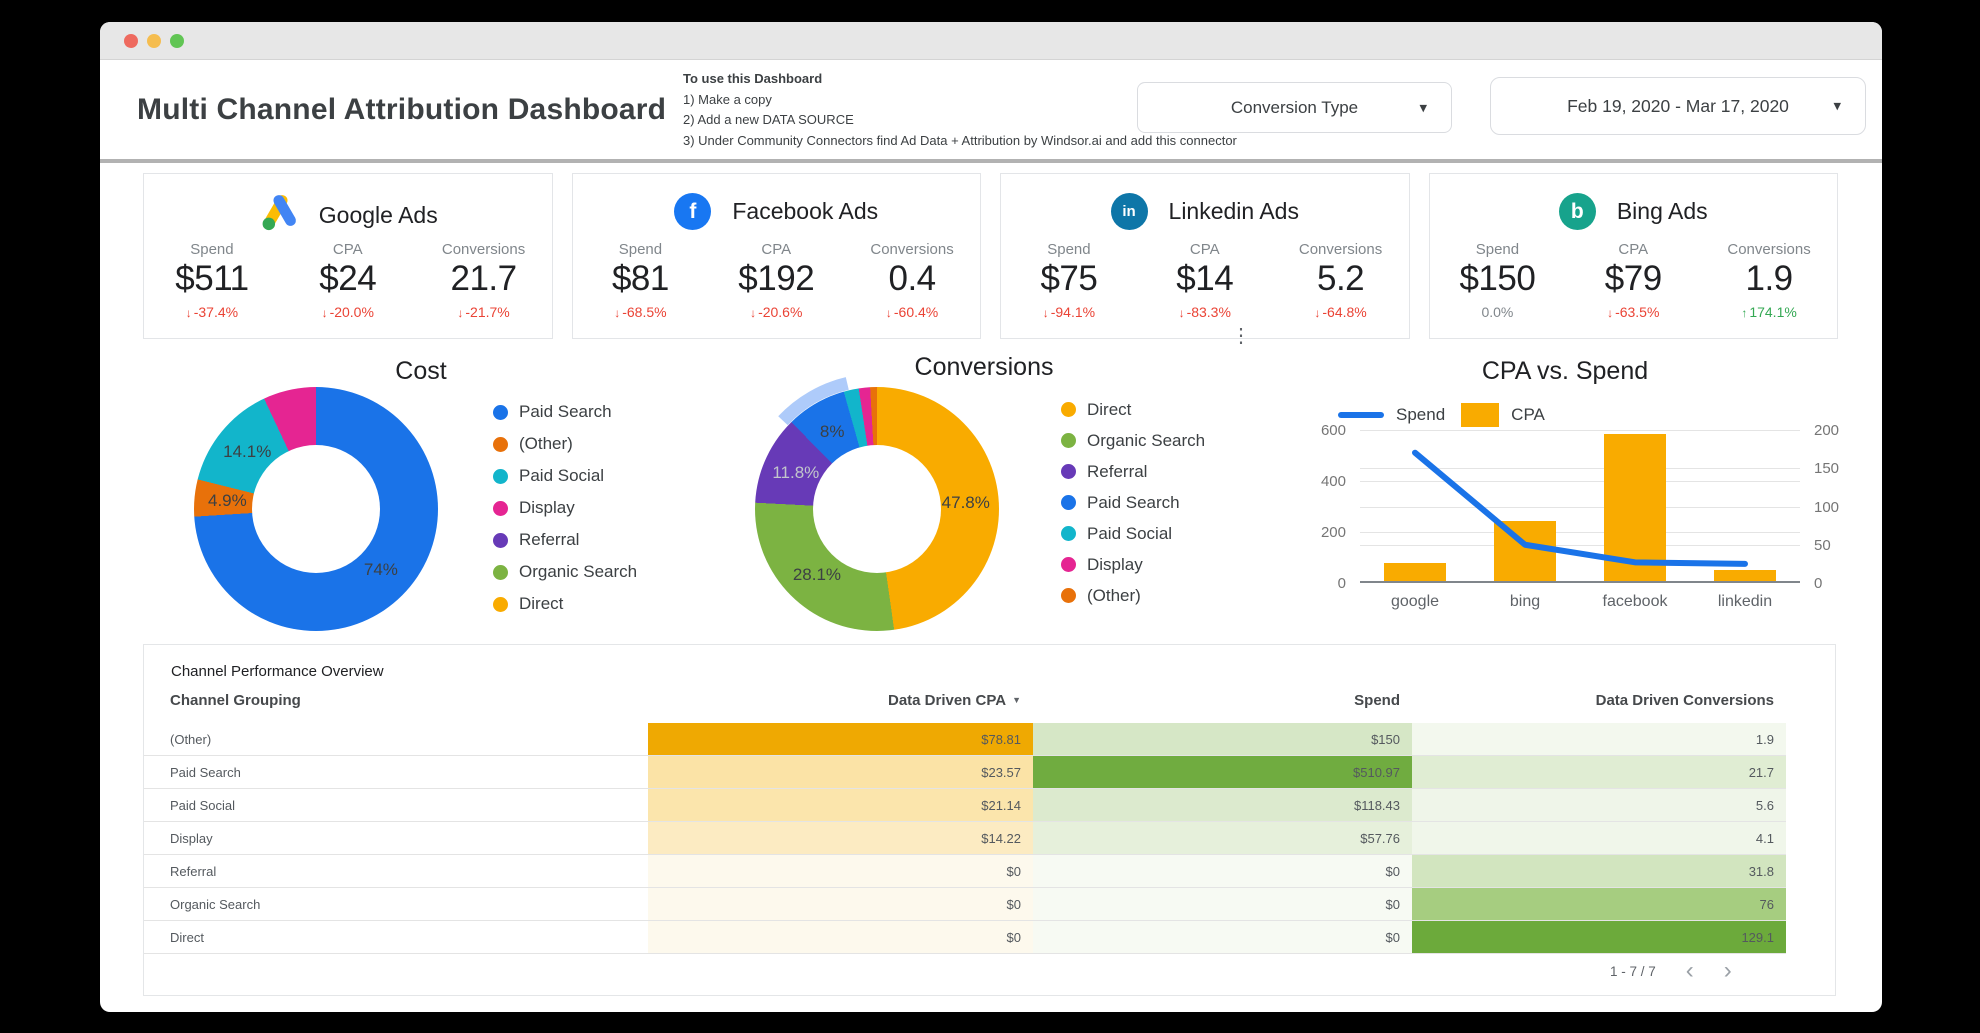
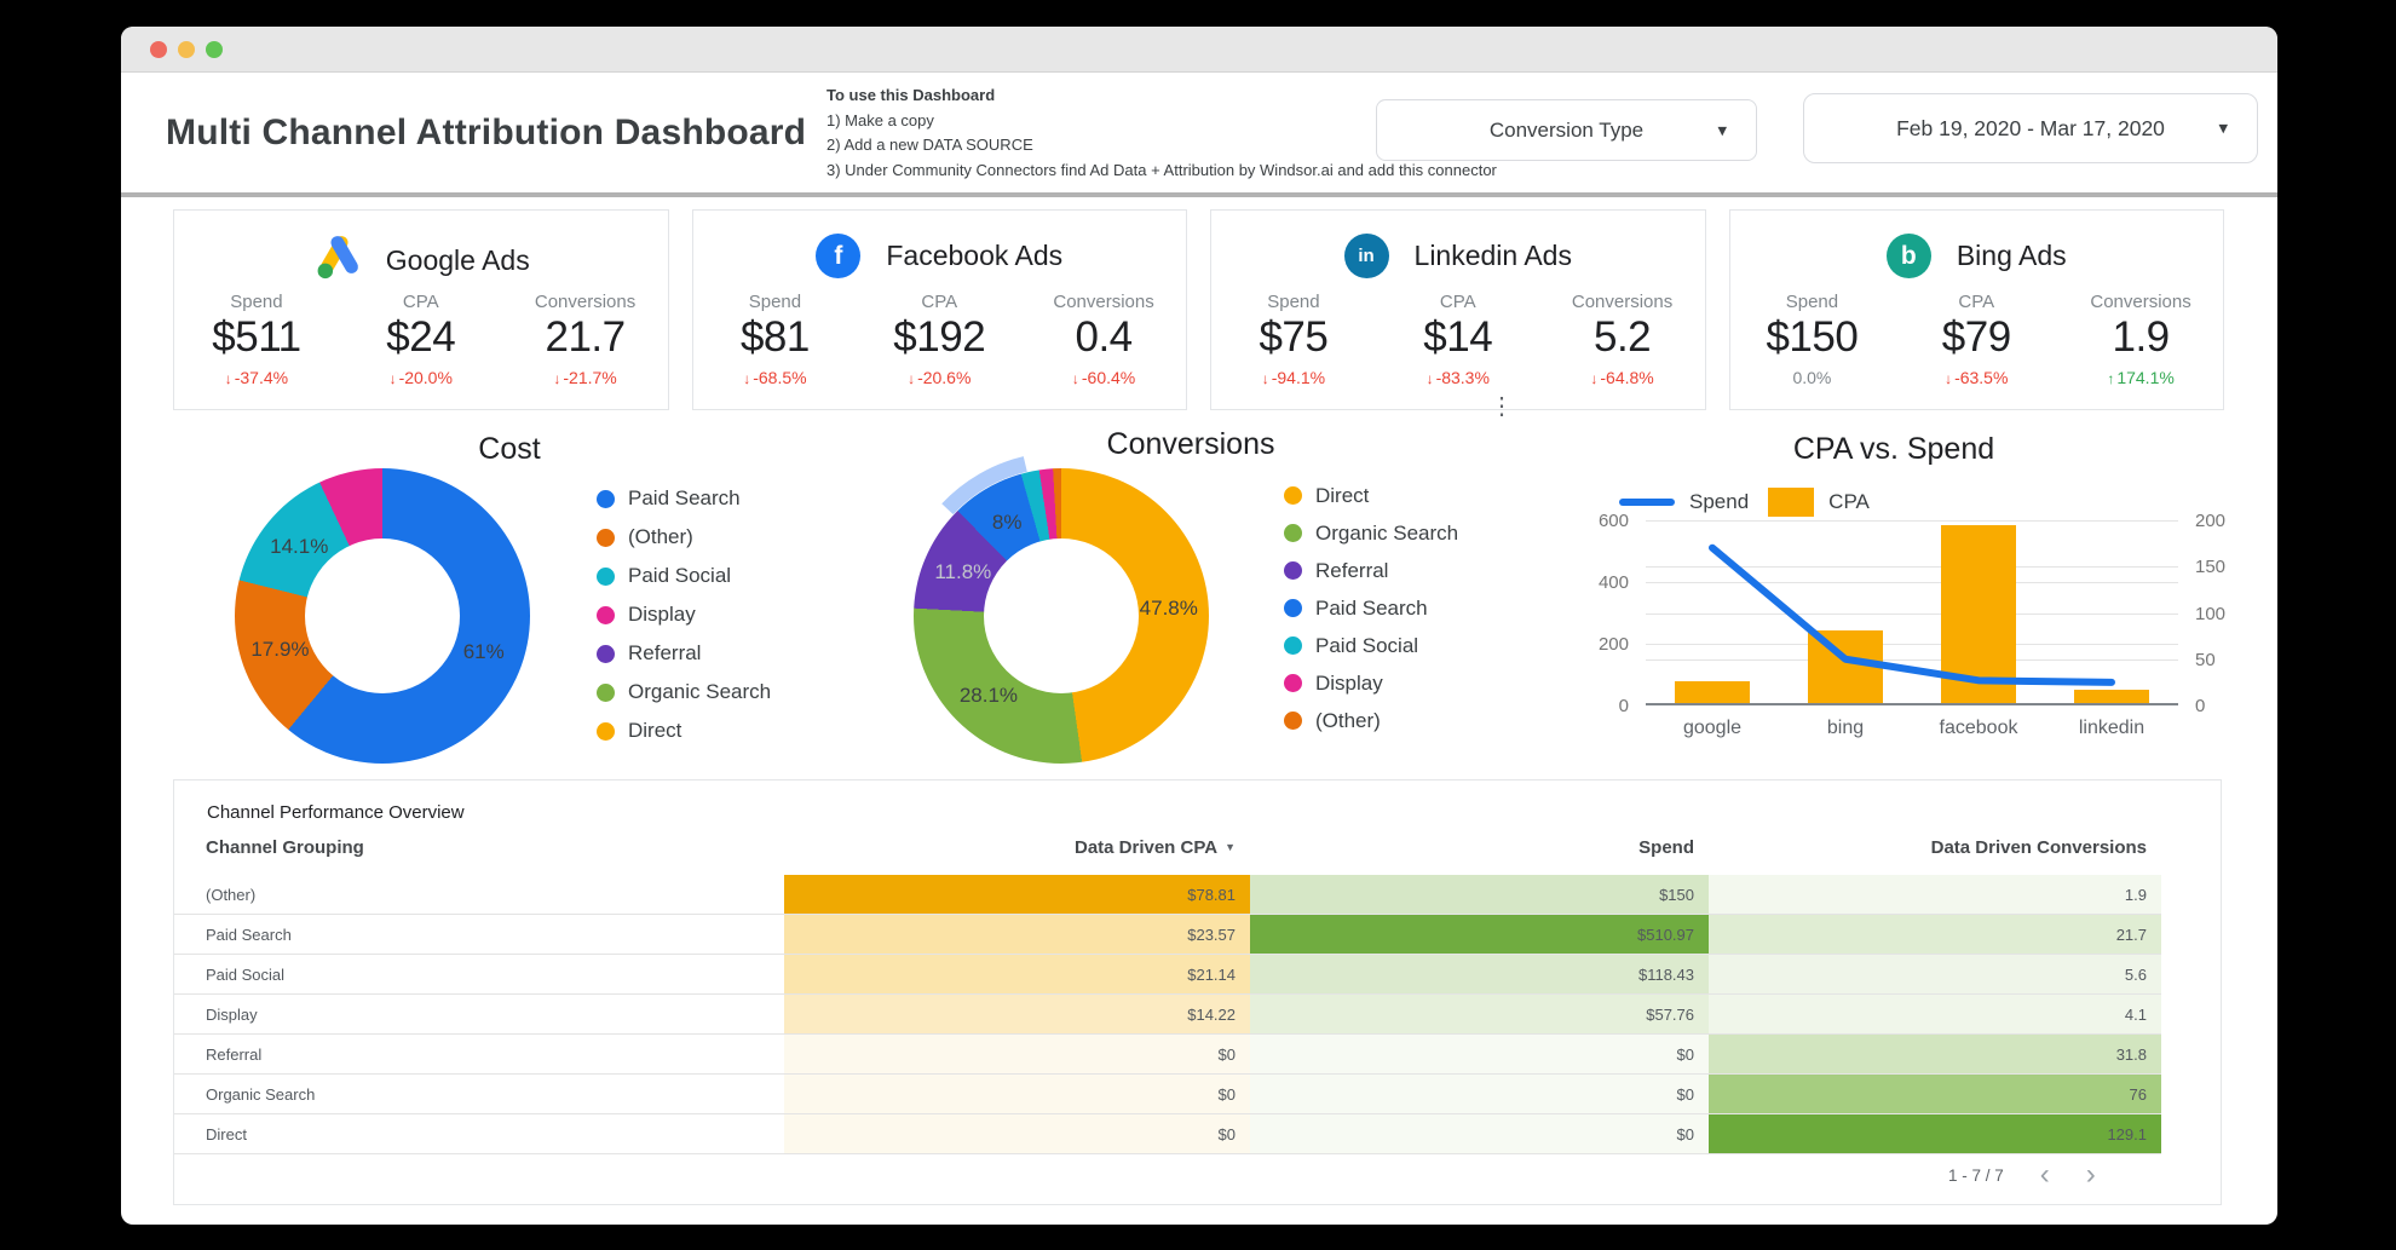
Cost/Paid Search: 74% -> 61%
Cost/(Other): 4.9% -> 17.9%
